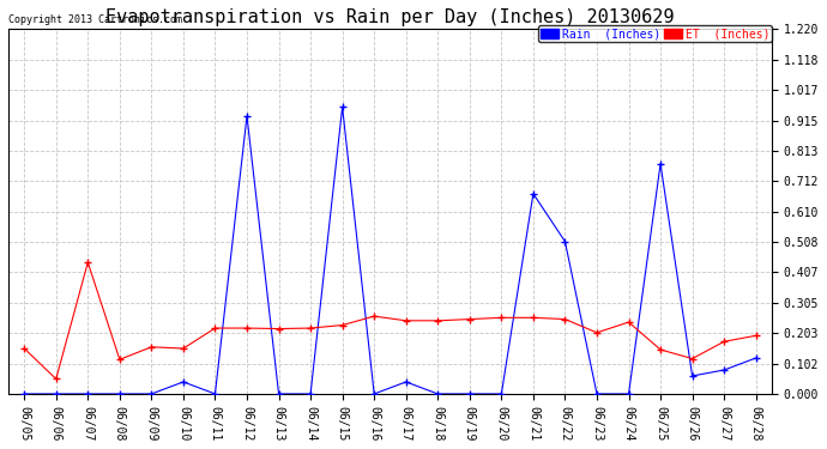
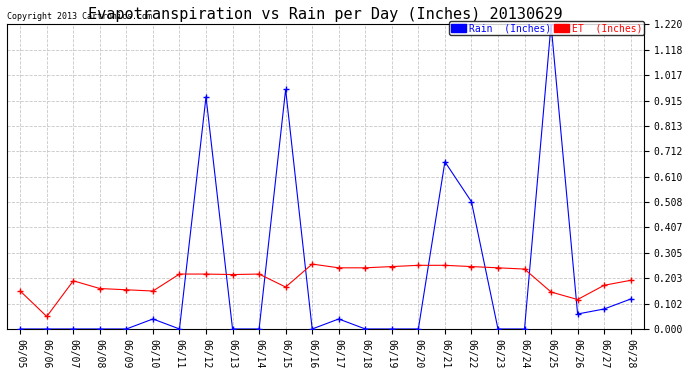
ET (Inches)/06/07: 0.440 -> 0.193
ET (Inches)/06/08: 0.115 -> 0.162
ET (Inches)/06/15: 0.230 -> 0.168
ET (Inches)/06/23: 0.205 -> 0.245
Rain (Inches)/06/25: 0.77 -> 1.22
